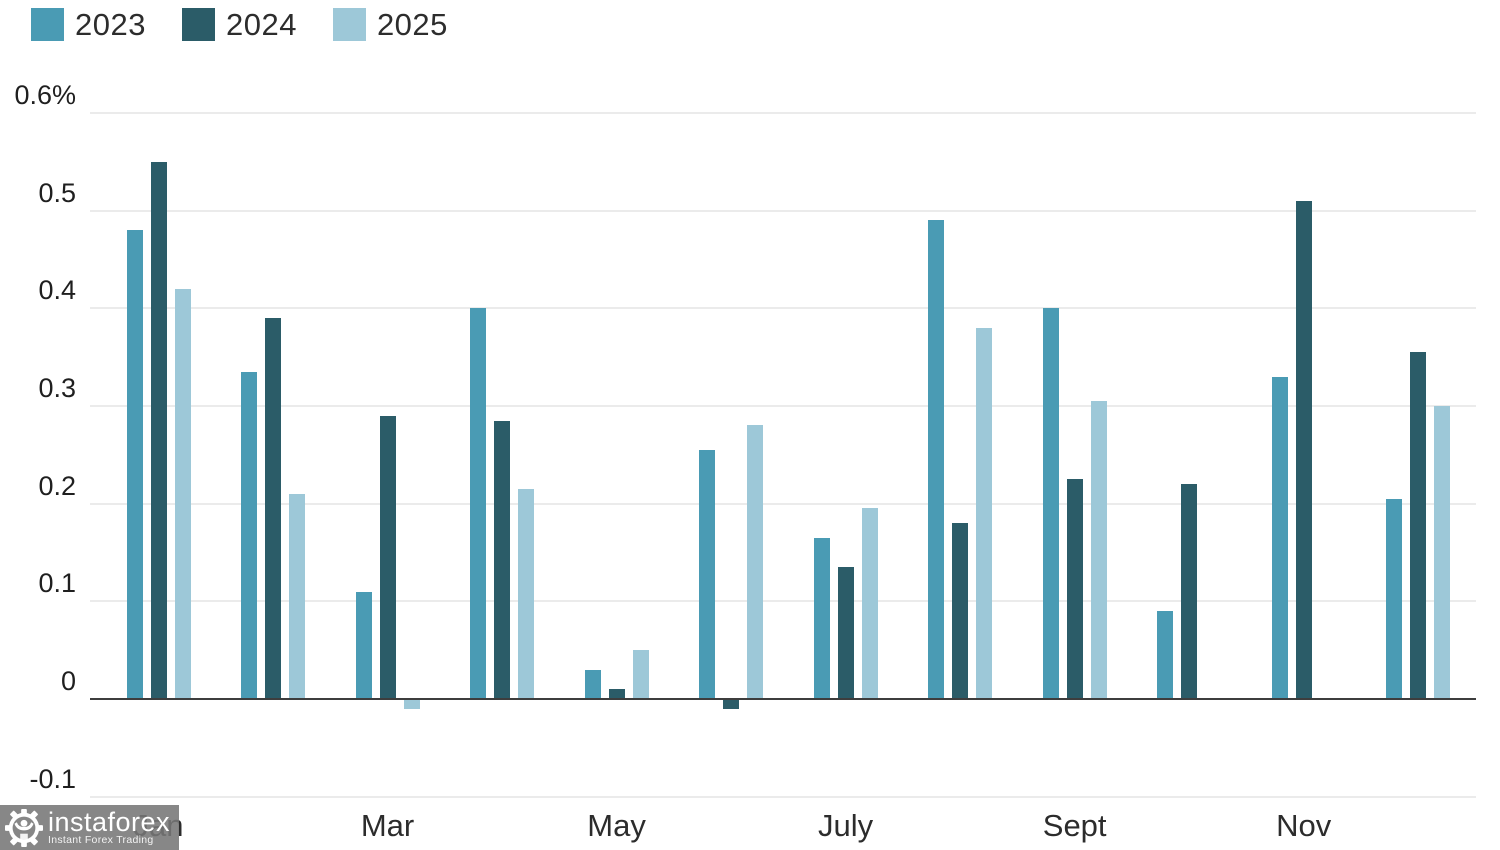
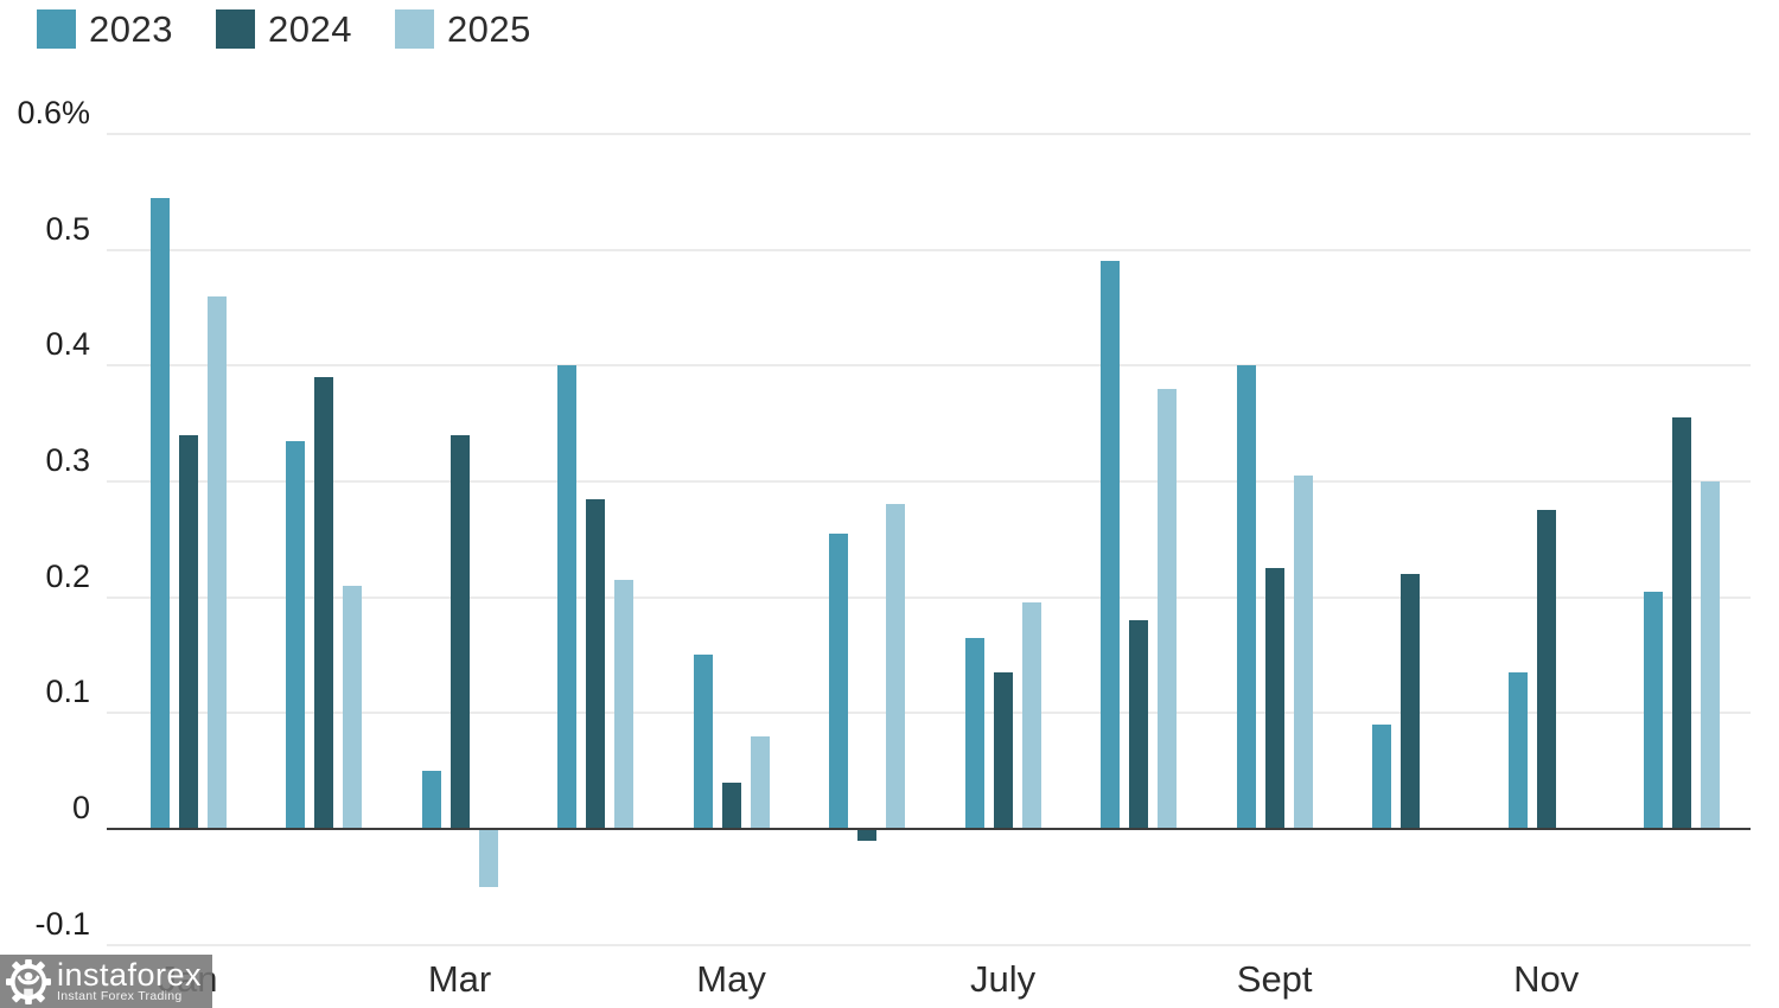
2023/Jan: 0.48% -> 0.55%
2024/Jan: 0.55% -> 0.34%
2025/Jan: 0.42% -> 0.46%
2023/Mar: 0.11% -> 0.05%
2024/Mar: 0.29% -> 0.34%
2025/Mar: -0.01% -> -0.05%
2023/May: 0.03% -> 0.15%
2024/May: 0.01% -> 0.04%
2025/May: 0.05% -> 0.08%
2023/Nov: 0.33% -> 0.14%
2024/Nov: 0.51% -> 0.28%
